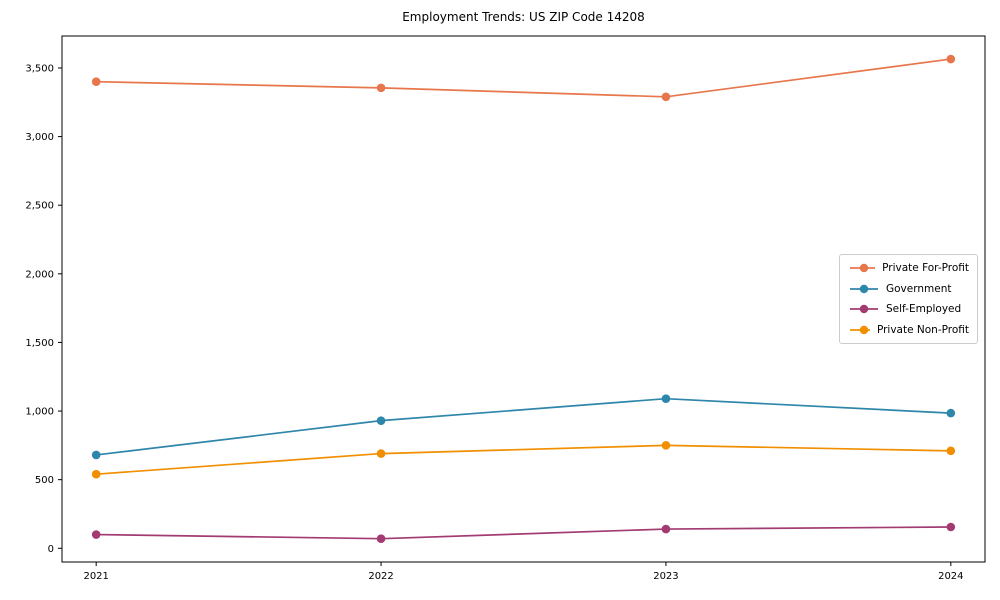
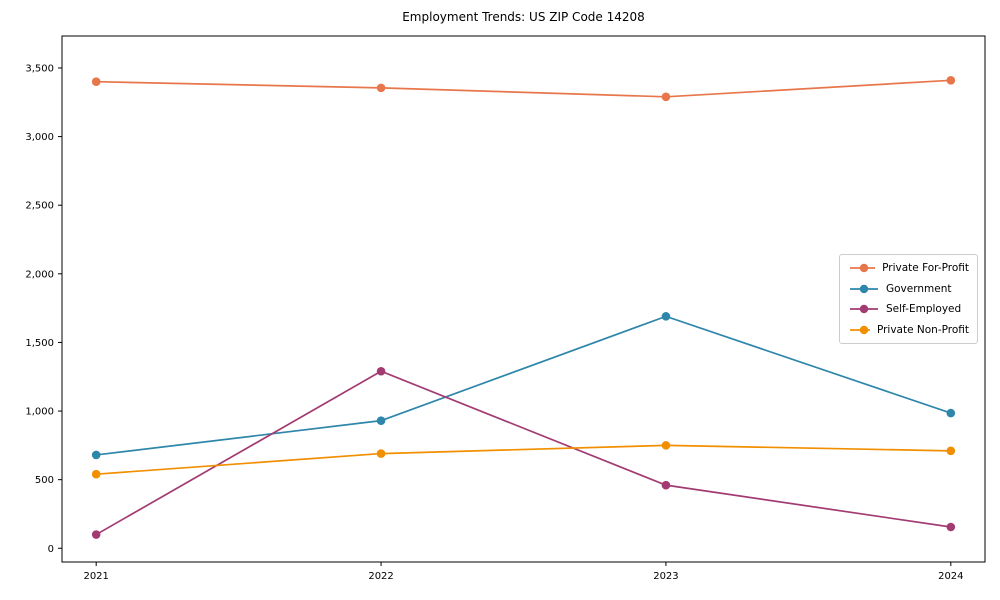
Self-Employed/2022: 70 -> 1290
Government/2023: 1090 -> 1690
Self-Employed/2023: 140 -> 460
Private For-Profit/2024: 3560 -> 3410
